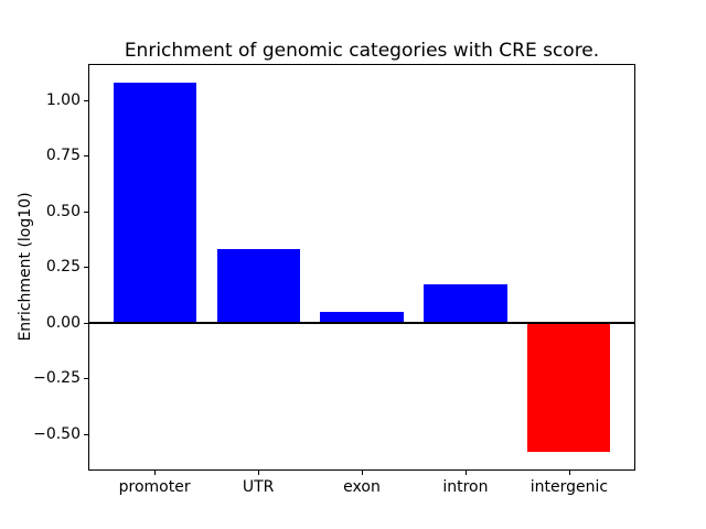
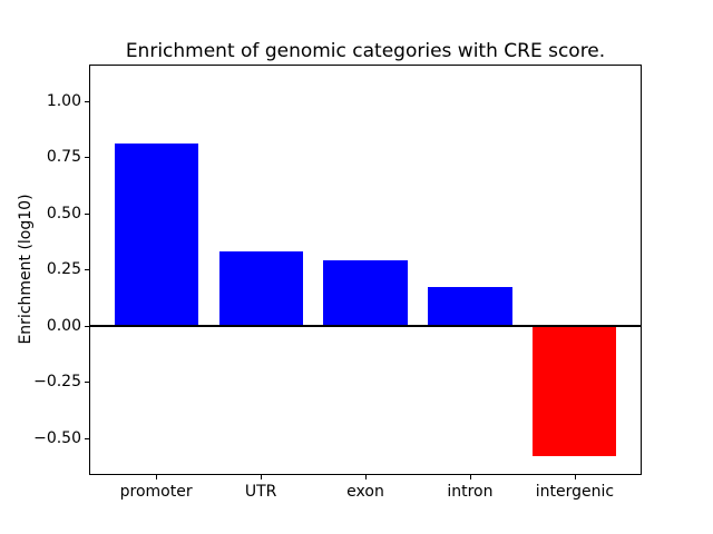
promoter: 1.08 -> 0.81
exon: 0.05 -> 0.29
